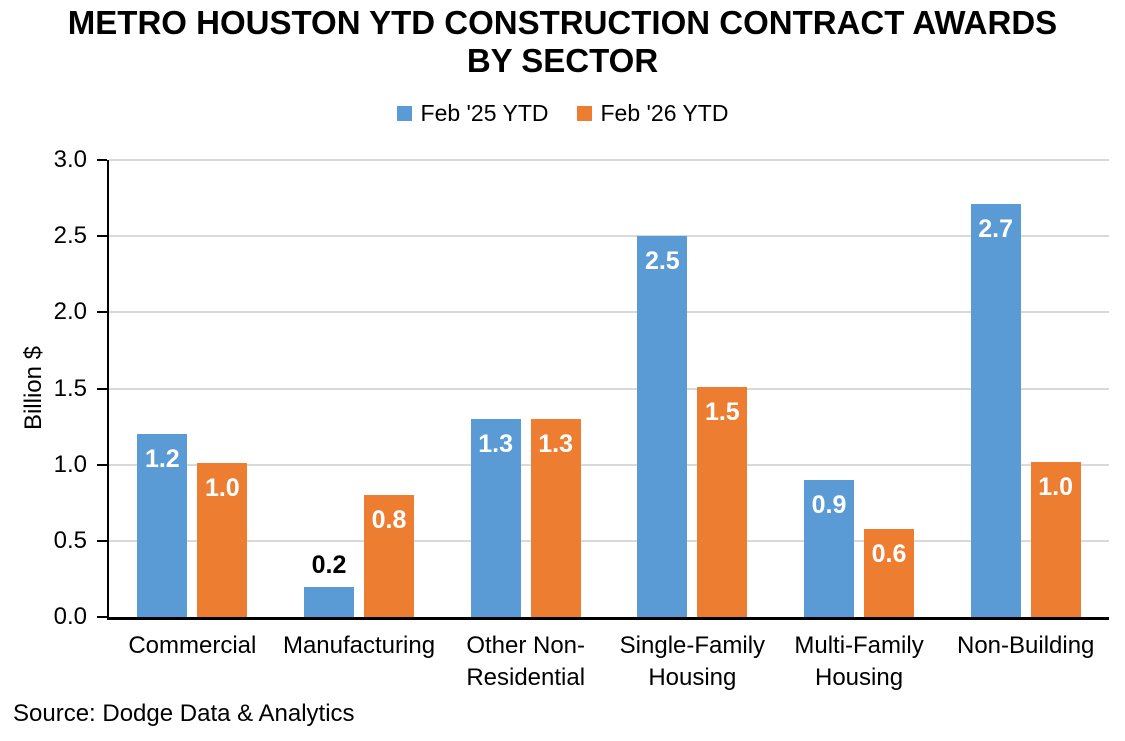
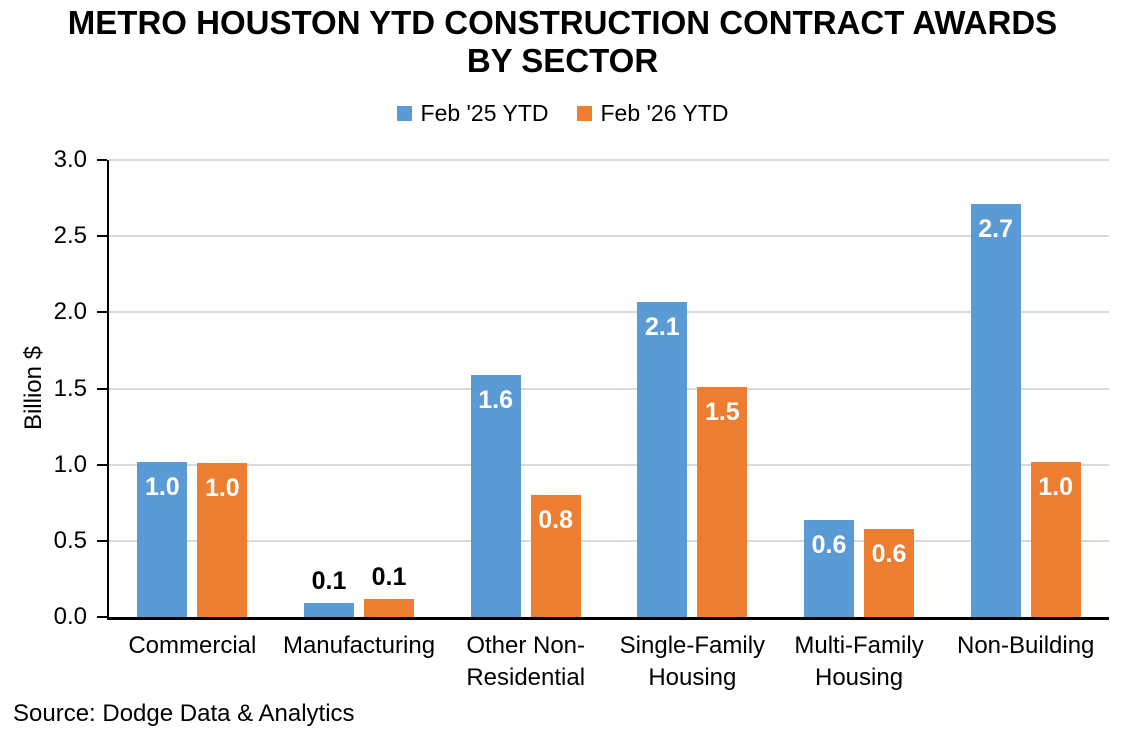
Feb '25 YTD/Commercial: 1.2 -> 1.0
Feb '25 YTD/Manufacturing: 0.2 -> 0.1
Feb '26 YTD/Manufacturing: 0.8 -> 0.1
Feb '25 YTD/Other Non-Residential: 1.3 -> 1.6
Feb '26 YTD/Other Non-Residential: 1.3 -> 0.8
Feb '25 YTD/Single-Family Housing: 2.5 -> 2.1
Feb '25 YTD/Multi-Family Housing: 0.9 -> 0.6
